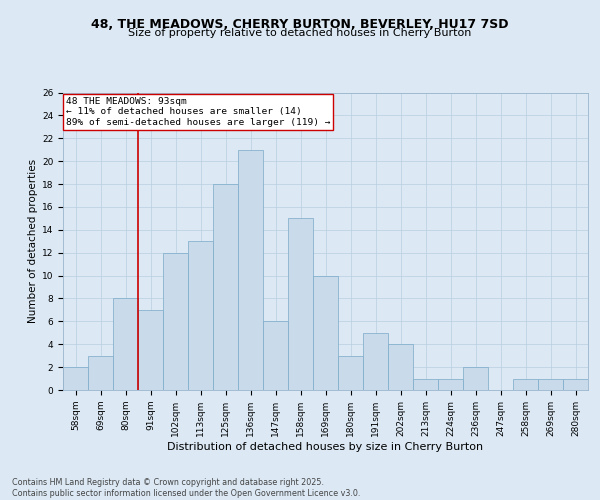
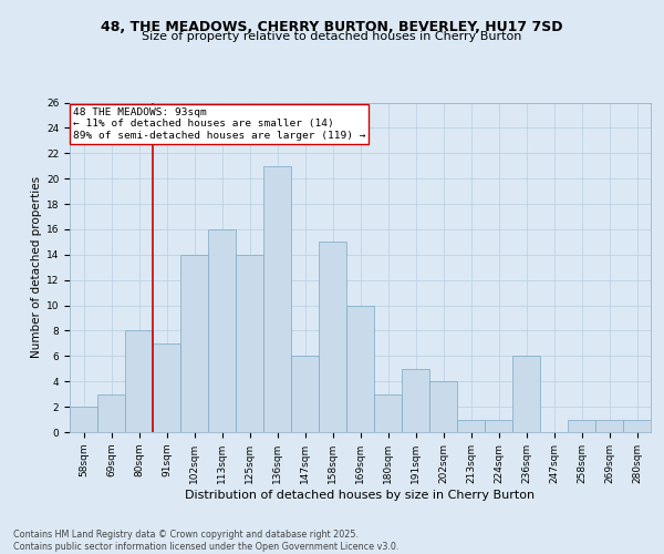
102sqm: 12 -> 14
113sqm: 13 -> 16
125sqm: 18 -> 14
236sqm: 2 -> 6
